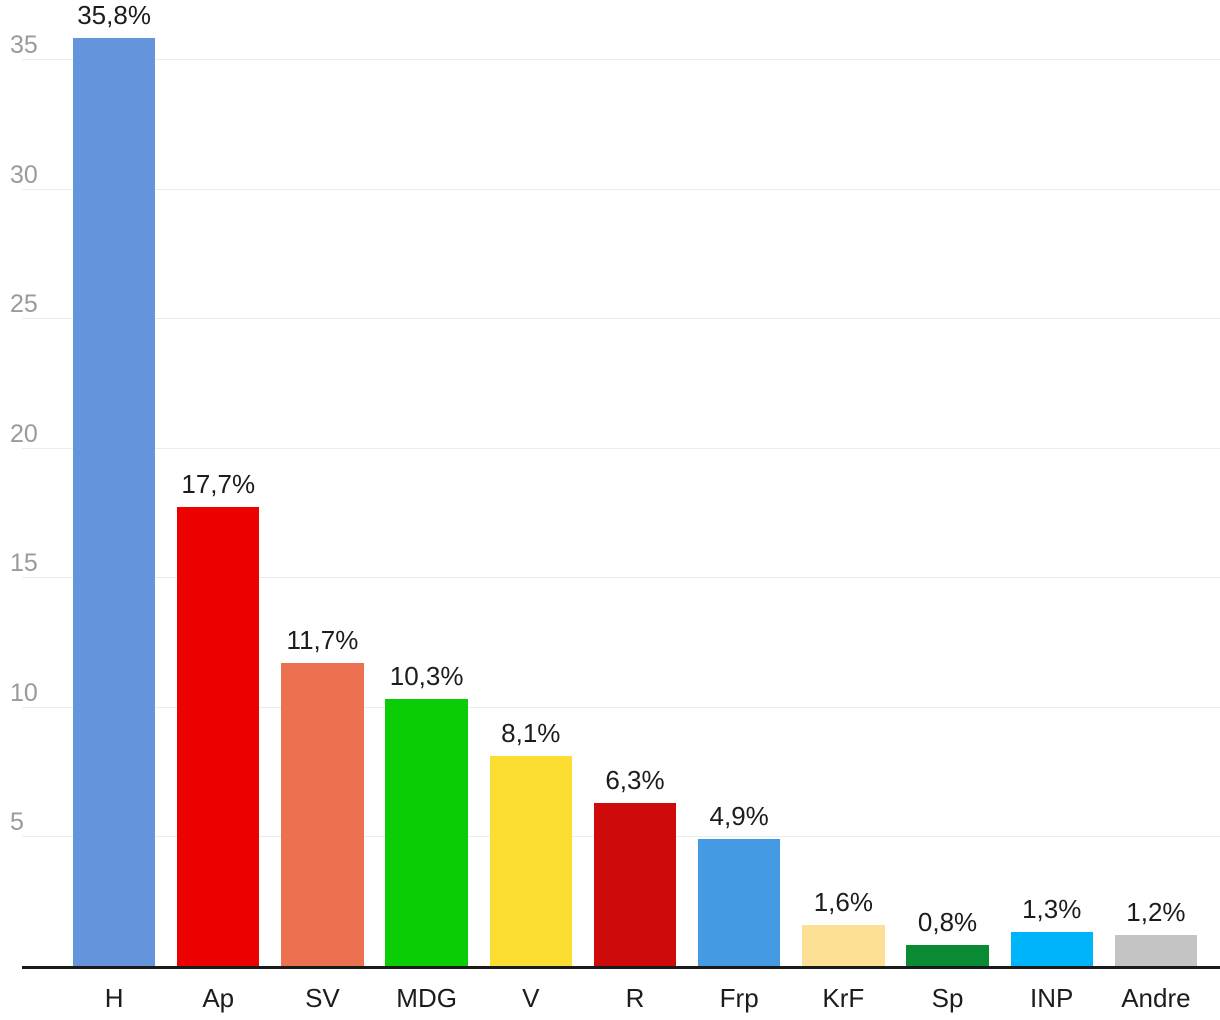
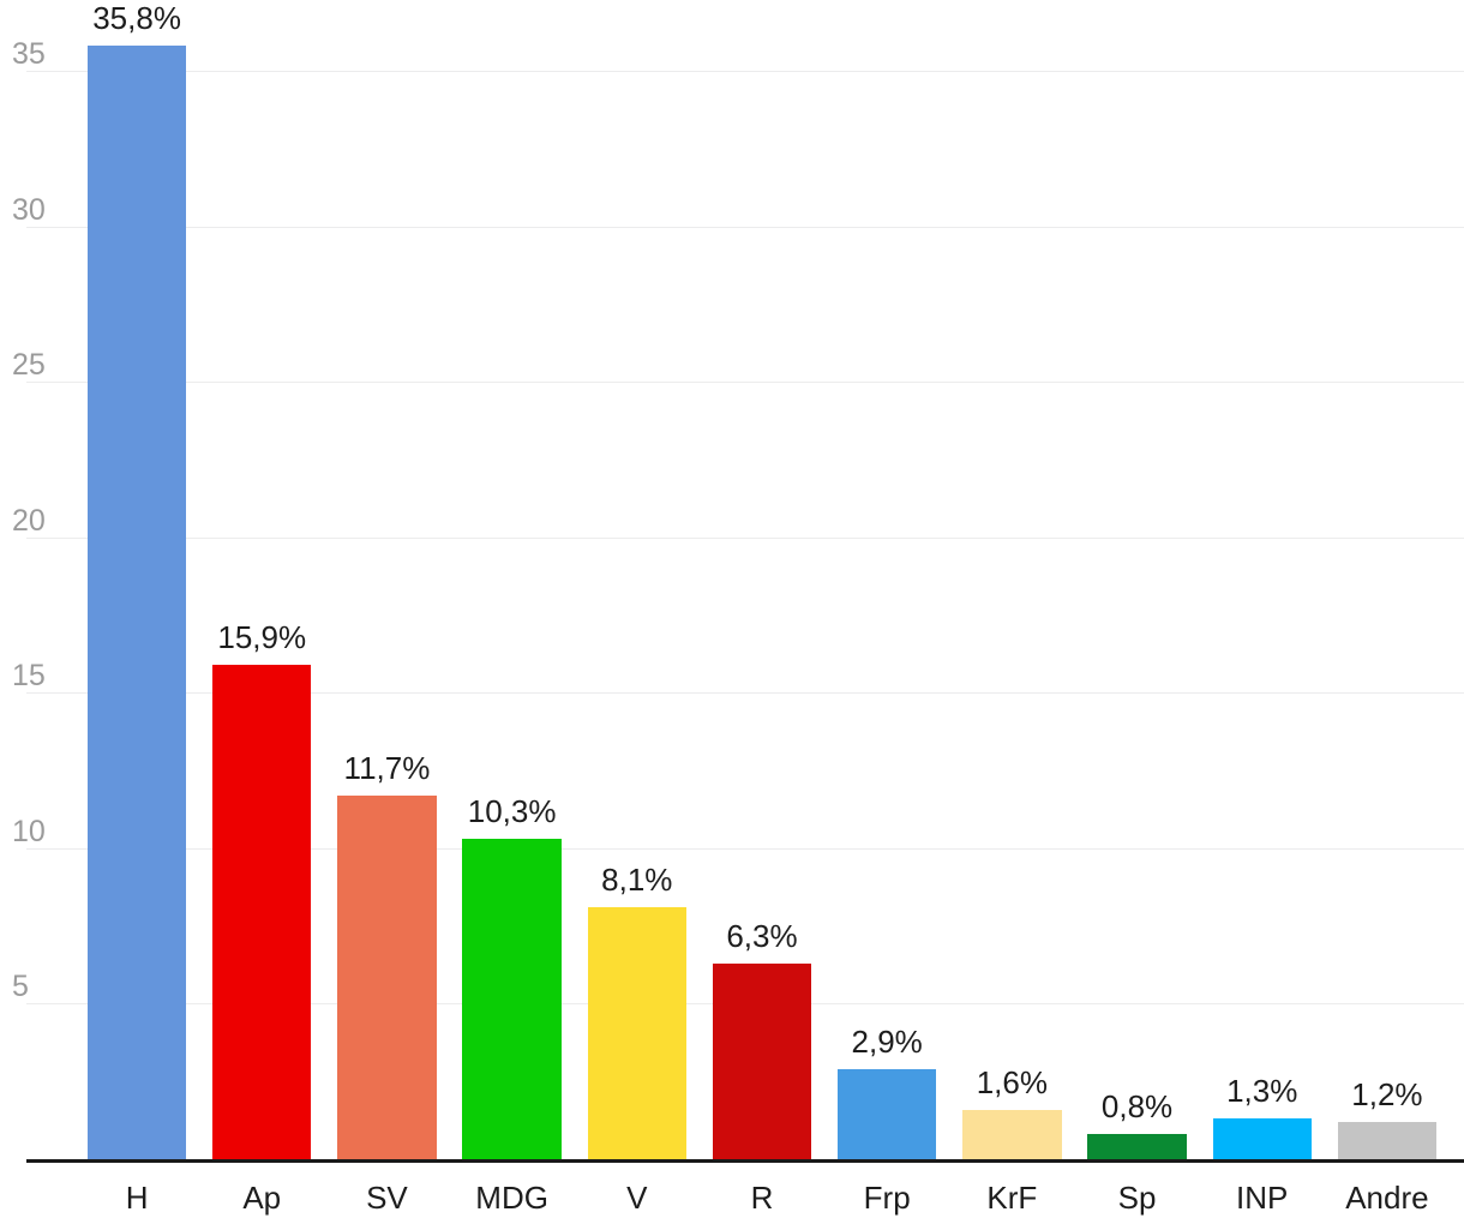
Ap: 17,7% -> 15,9%
Frp: 4,9% -> 2,9%
